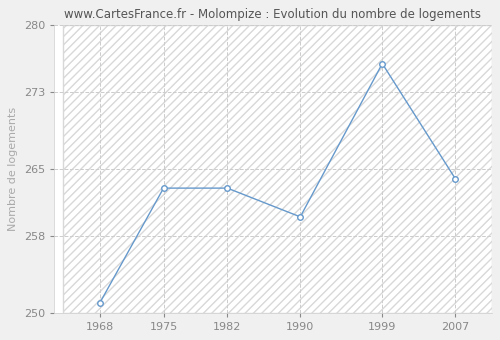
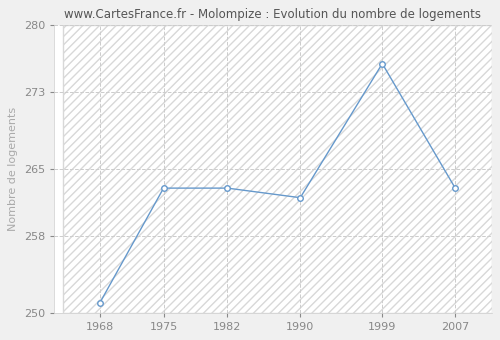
1990: 260 -> 262
2007: 264 -> 263
